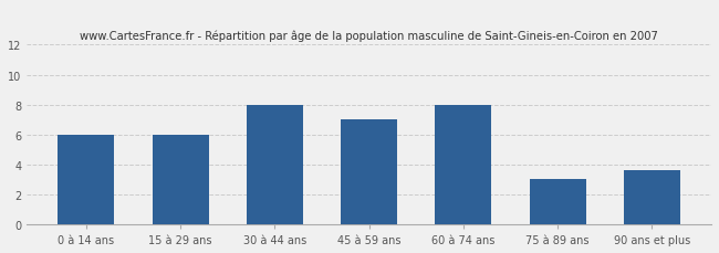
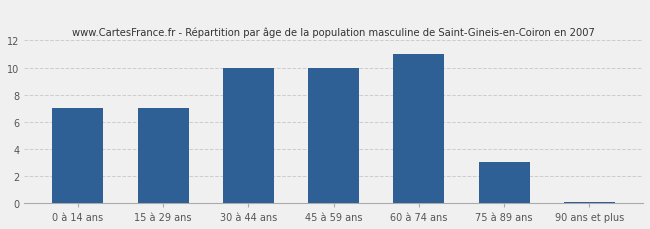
0 à 14 ans: 6.0 -> 7.0
15 à 29 ans: 6.0 -> 7.0
30 à 44 ans: 8.0 -> 10.0
45 à 59 ans: 7.0 -> 10.0
60 à 74 ans: 8.0 -> 11.0
90 ans et plus: 3.6 -> 0.1
